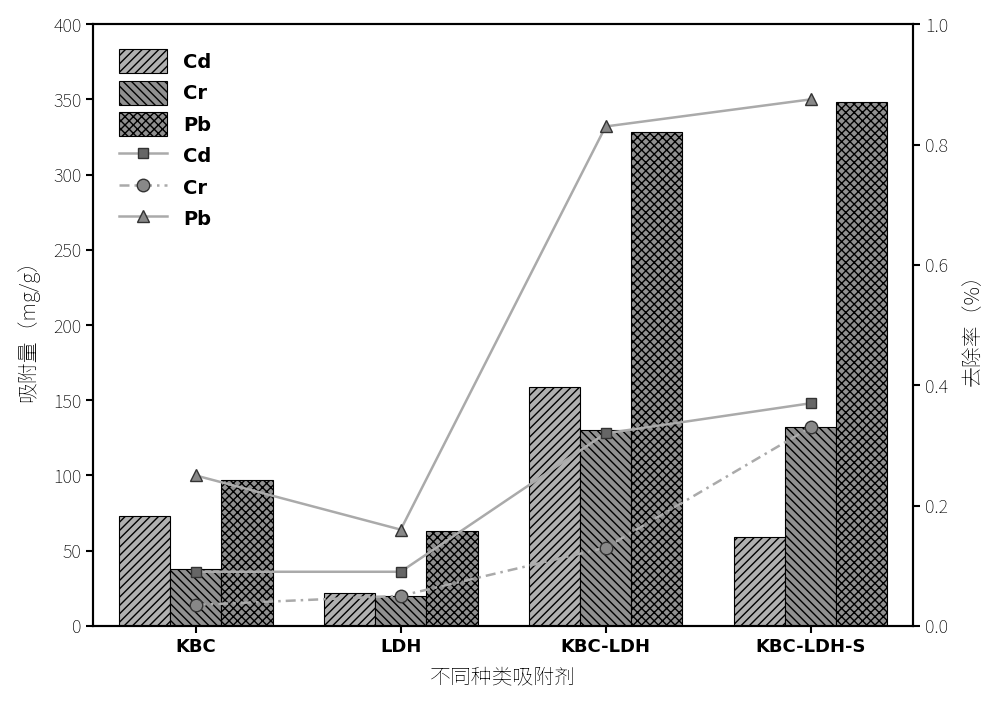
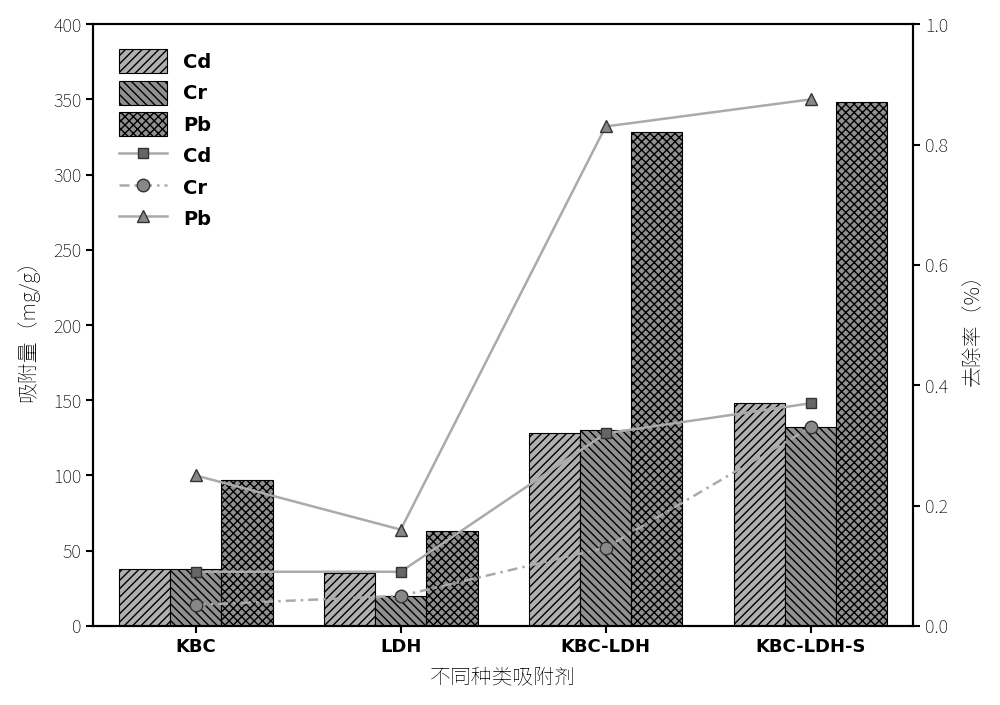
Cd/KBC: 73 -> 38
Cd/LDH: 22 -> 35
Cd/KBC-LDH: 159 -> 128
Cd/KBC-LDH-S: 59 -> 148
